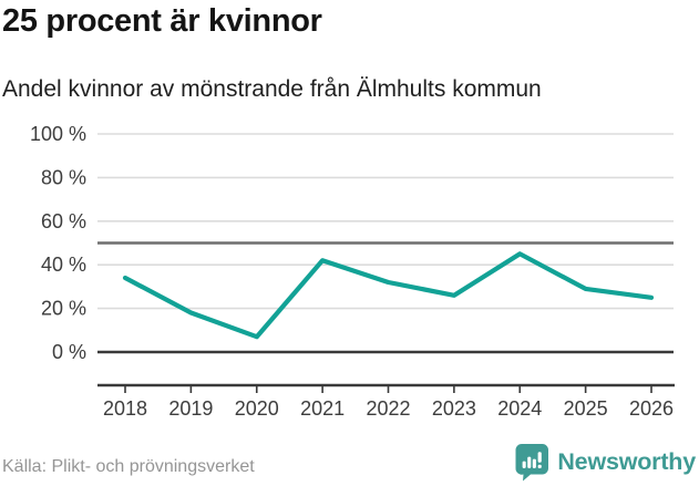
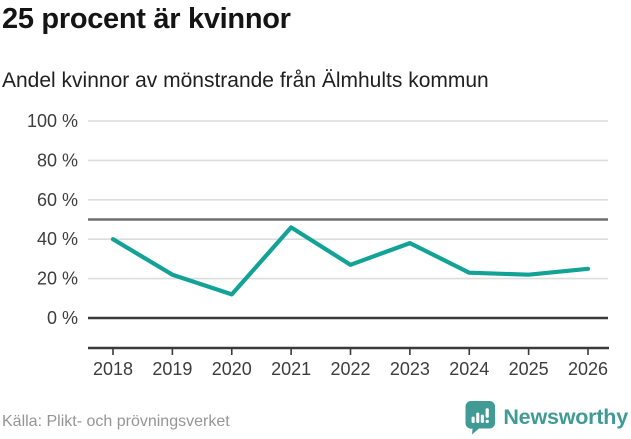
2018: 34% -> 40%
2019: 18% -> 22%
2020: 7% -> 12%
2021: 42% -> 46%
2022: 32% -> 27%
2023: 26% -> 38%
2024: 45% -> 23%
2025: 29% -> 22%
